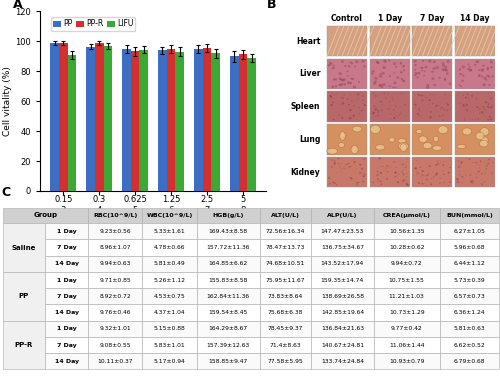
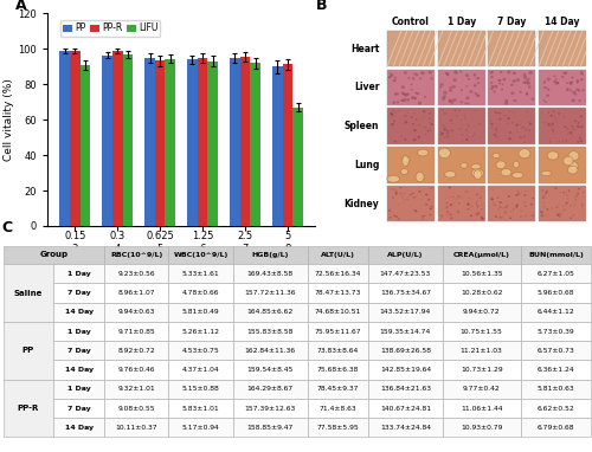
LIFU/5 8: 89 -> 67
